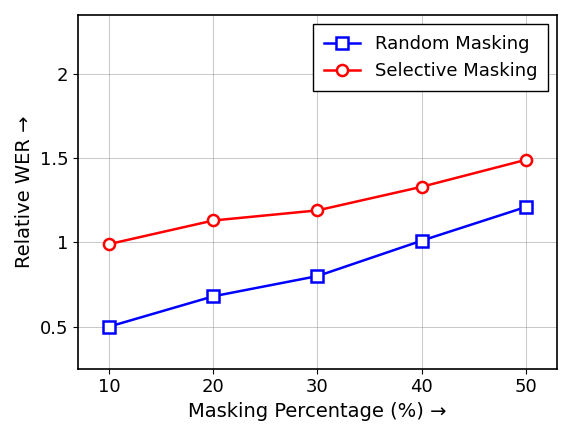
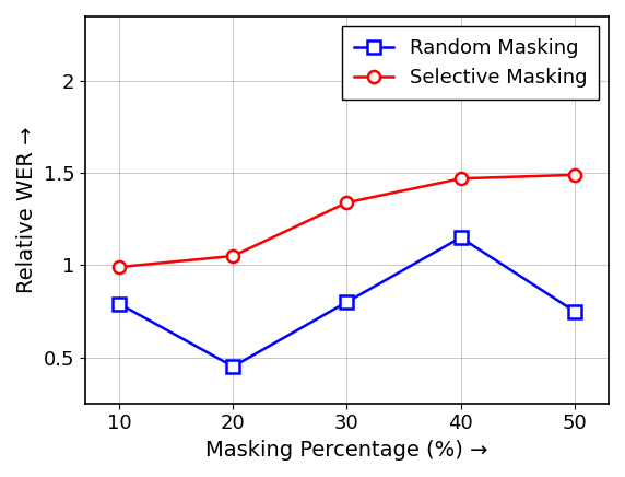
Random Masking/10: 0.50 -> 0.79
Random Masking/20: 0.68 -> 0.45
Selective Masking/20: 1.13 -> 1.05
Selective Masking/30: 1.19 -> 1.34
Random Masking/40: 1.01 -> 1.15
Selective Masking/40: 1.33 -> 1.47
Random Masking/50: 1.21 -> 0.75
